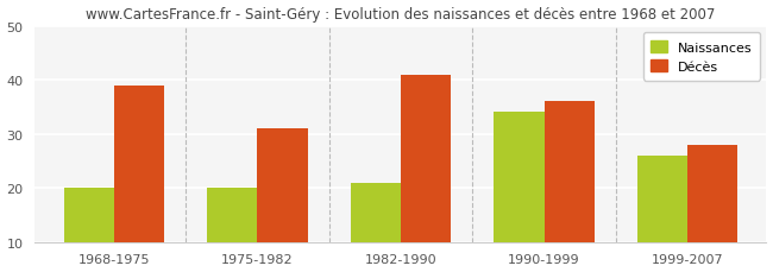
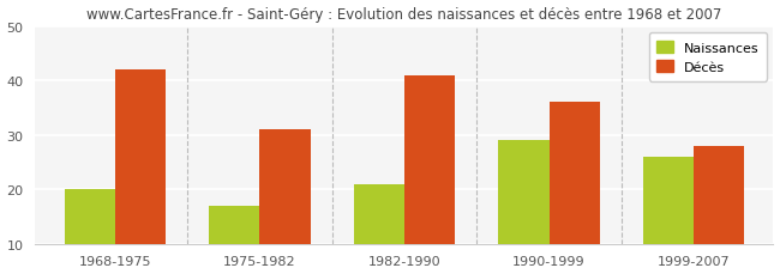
Décès/1968-1975: 39 -> 42
Naissances/1975-1982: 20 -> 17
Naissances/1990-1999: 34 -> 29
